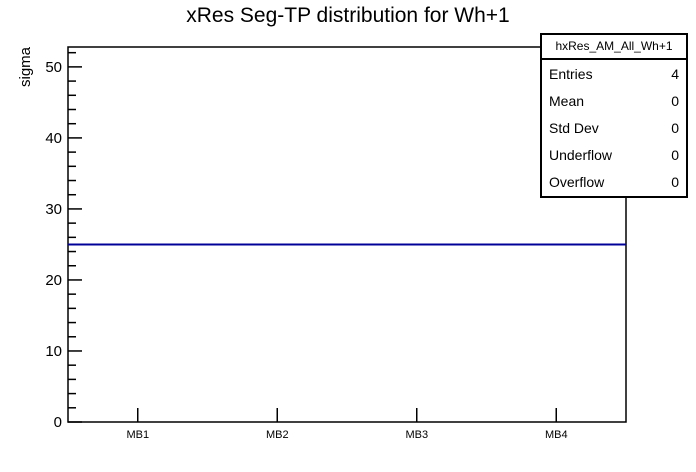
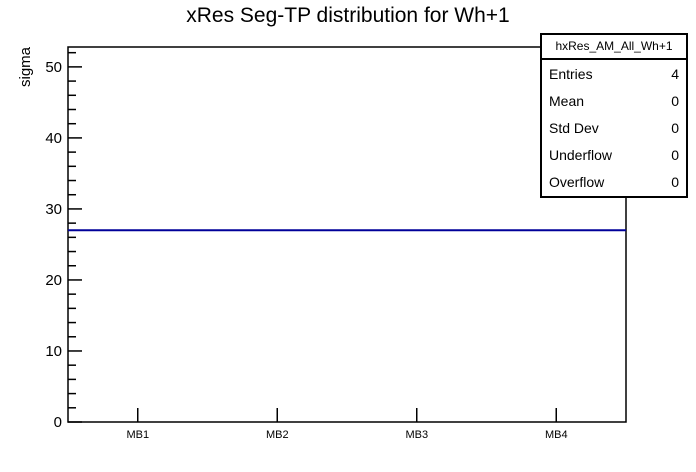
MB1: 25 -> 27
MB4: 25 -> 20
